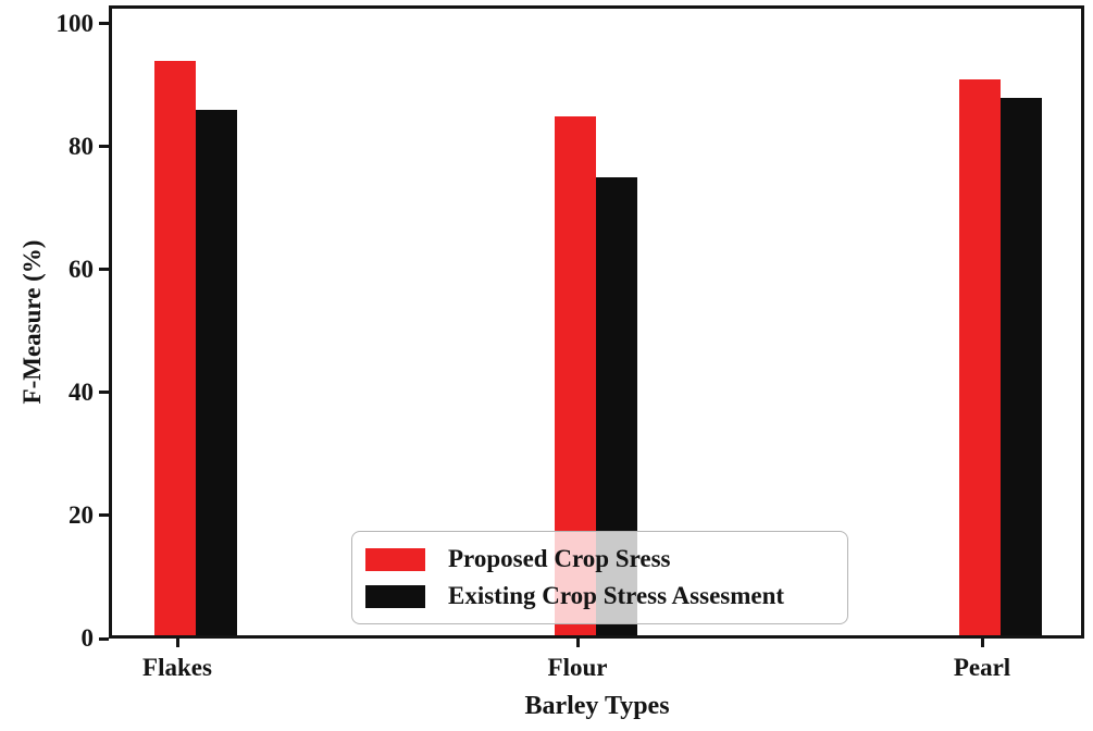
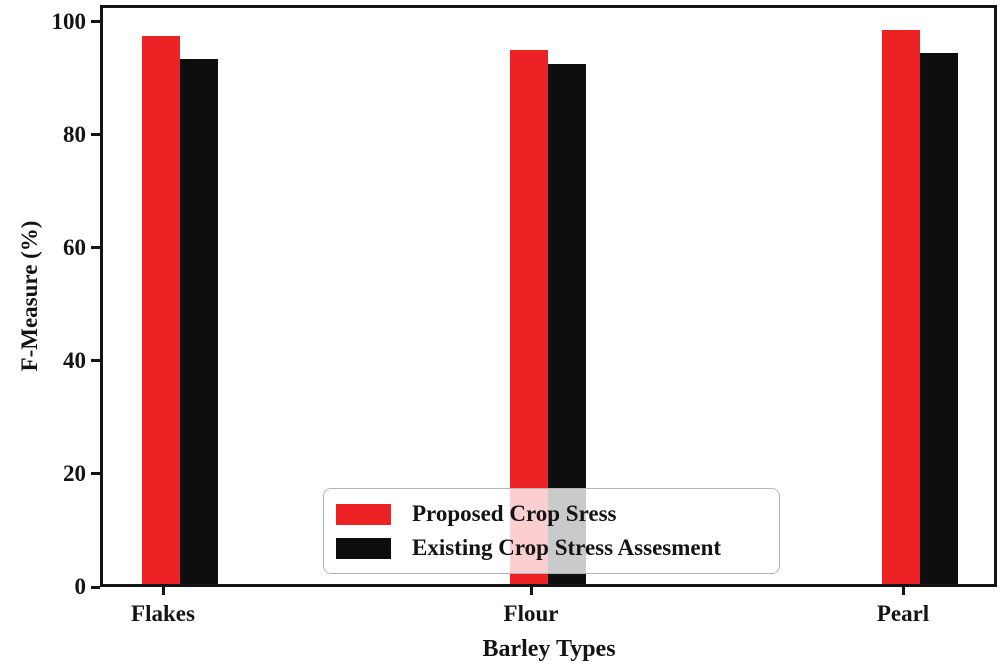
Proposed Crop Sress/Flakes: 94 -> 98
Existing Crop Stress Assesment/Flakes: 86 -> 94
Proposed Crop Sress/Flour: 85 -> 95
Existing Crop Stress Assesment/Flour: 75 -> 92
Proposed Crop Sress/Pearl: 91 -> 98
Existing Crop Stress Assesment/Pearl: 88 -> 94
